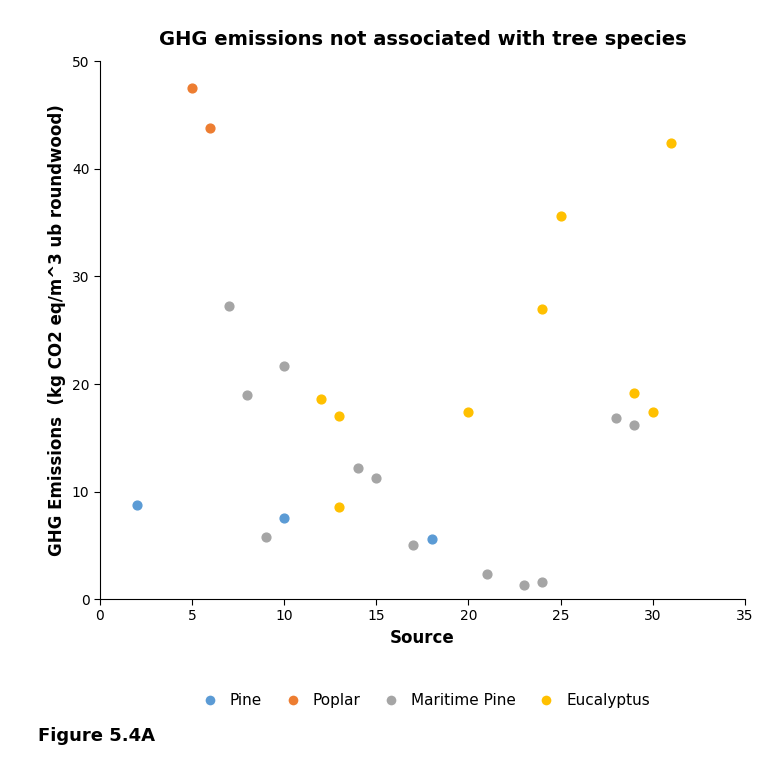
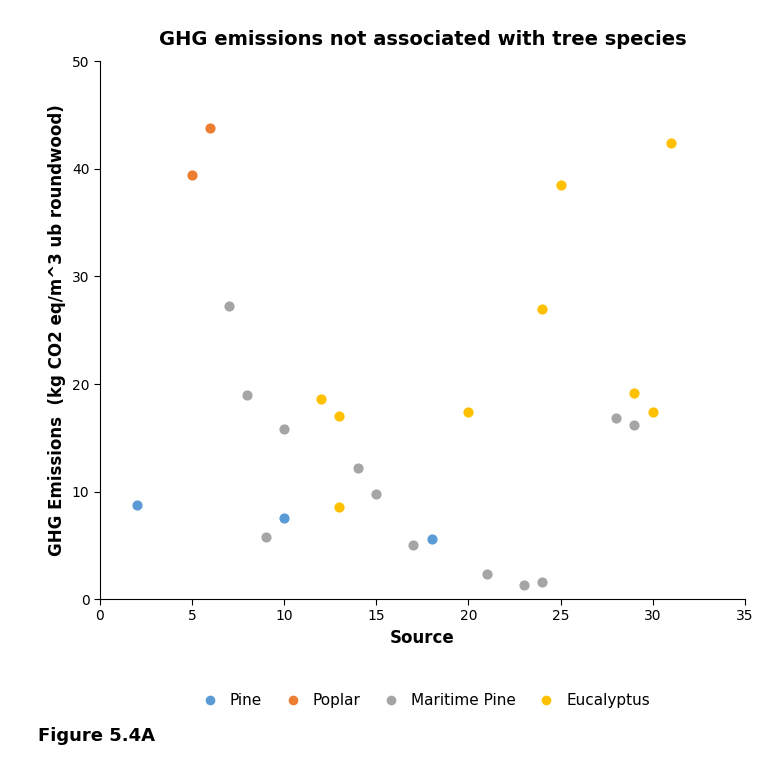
Poplar/5: 47.5 -> 39.4
Maritime Pine/10: 21.7 -> 15.8
Maritime Pine/15: 11.3 -> 9.8
Eucalyptus/25: 35.6 -> 38.5
